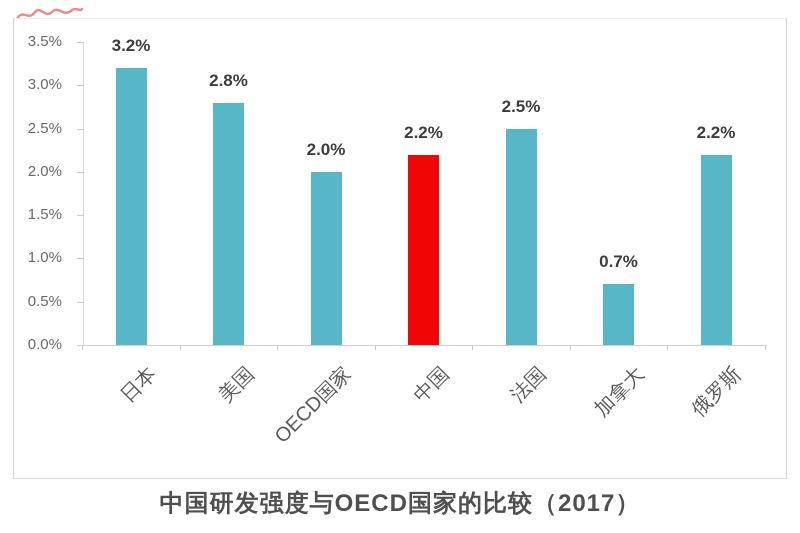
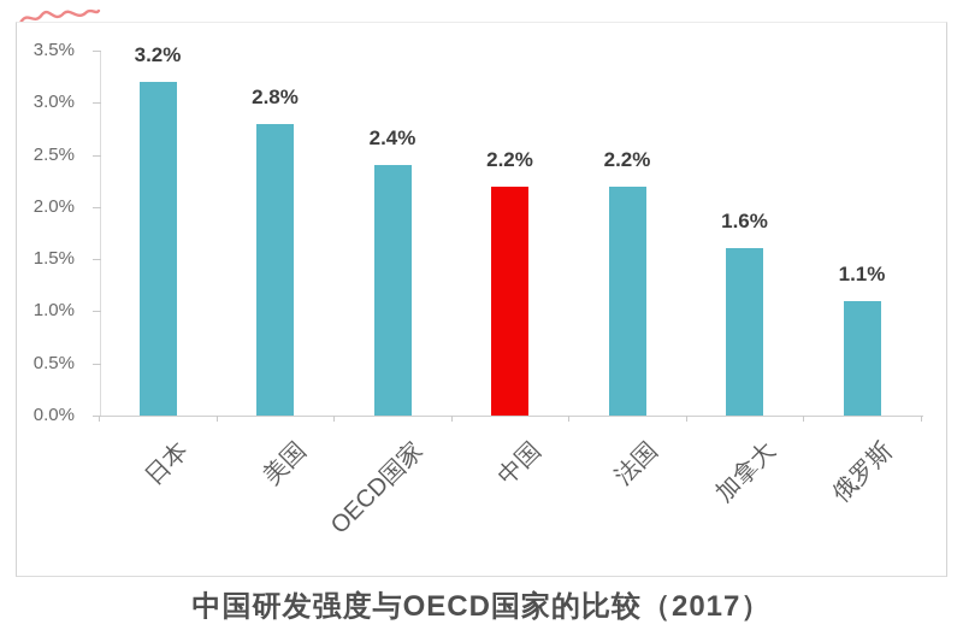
OECD国家: 2.0% -> 2.4%
法国: 2.5% -> 2.2%
加拿大: 0.7% -> 1.6%
俄罗斯: 2.2% -> 1.1%
